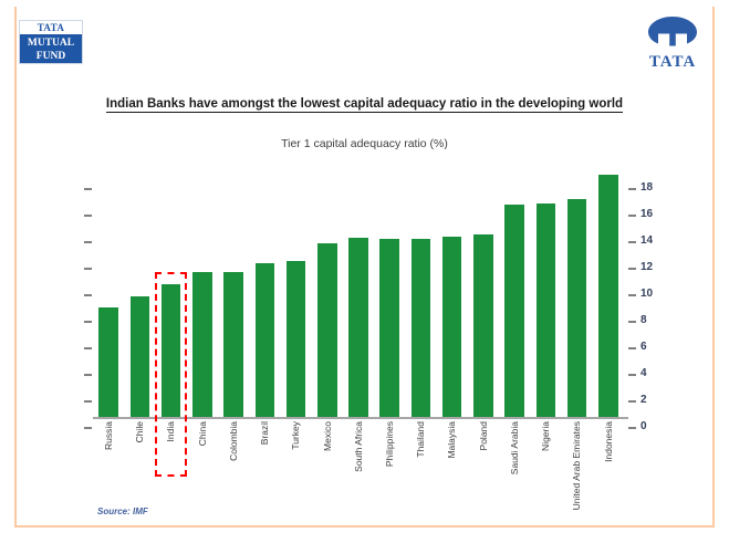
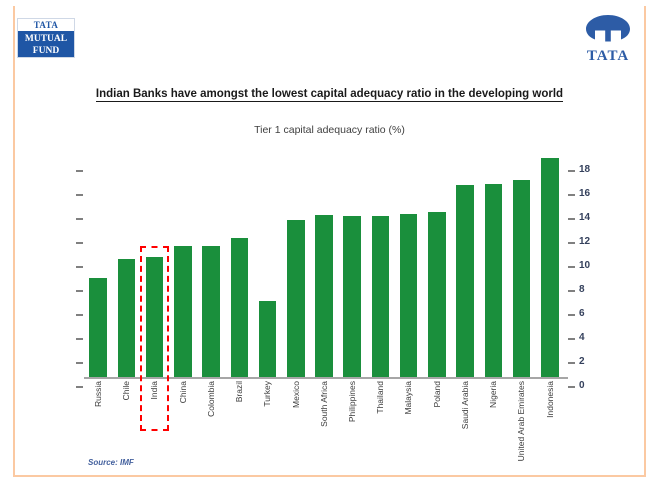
Chile: 9.2 -> 9.9
Turkey: 11.8 -> 6.4
